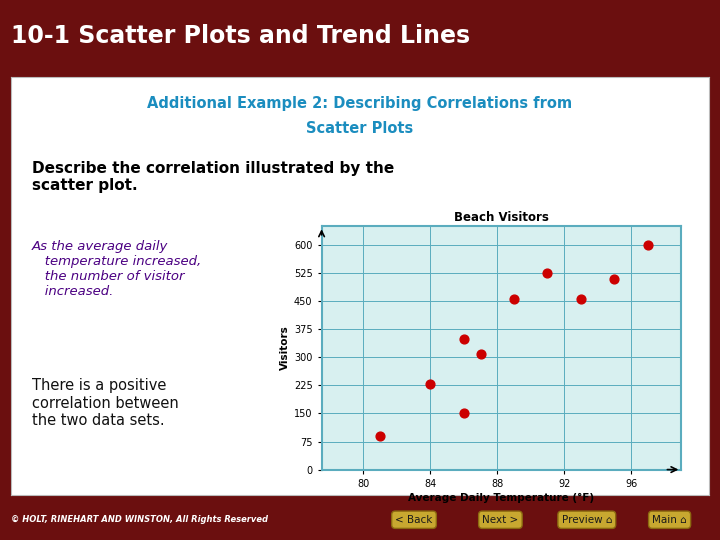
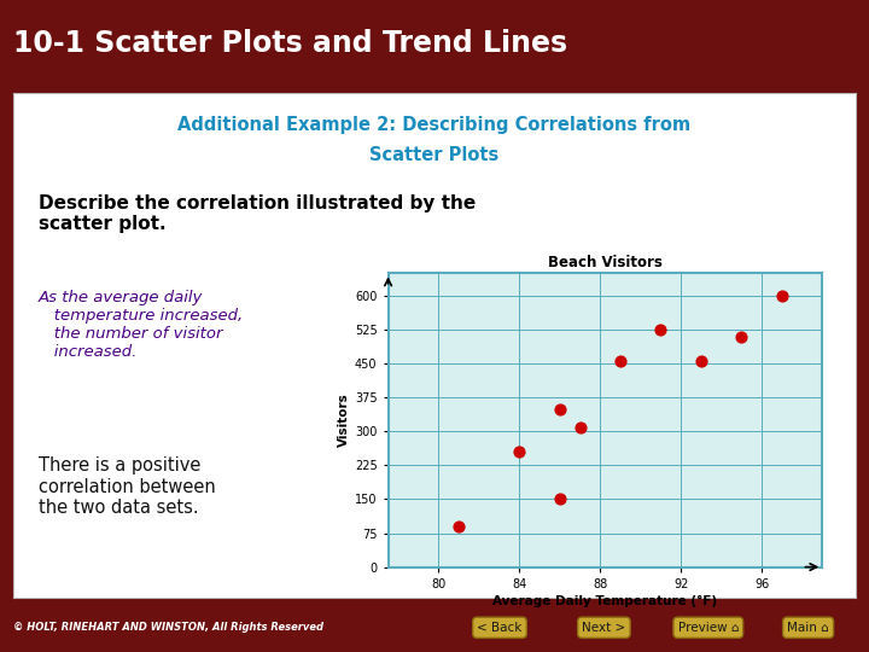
84: 230 -> 255
